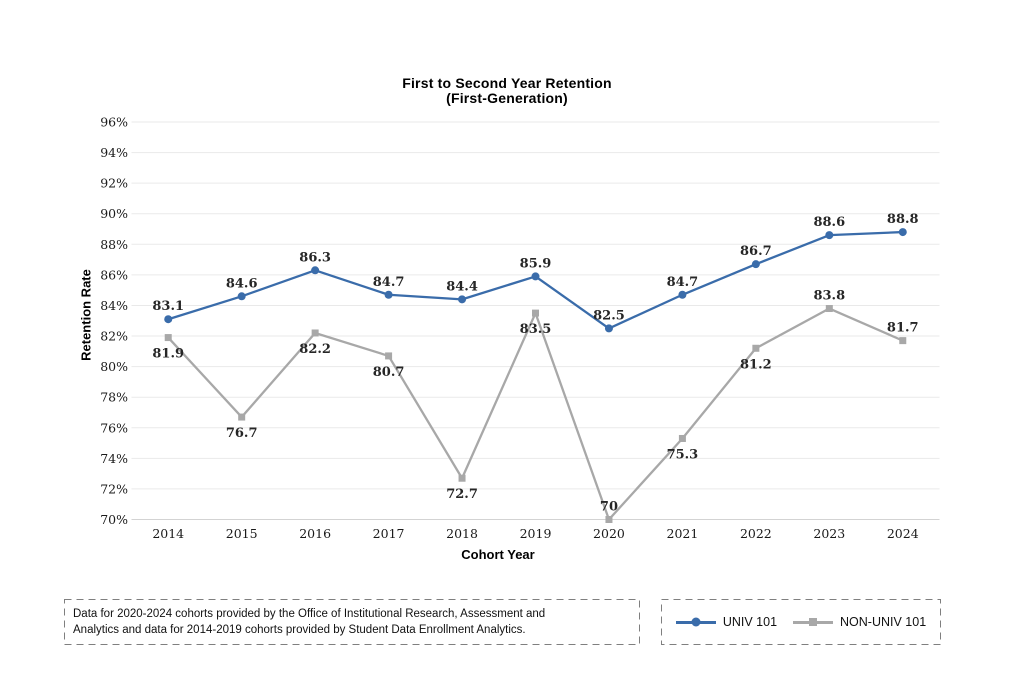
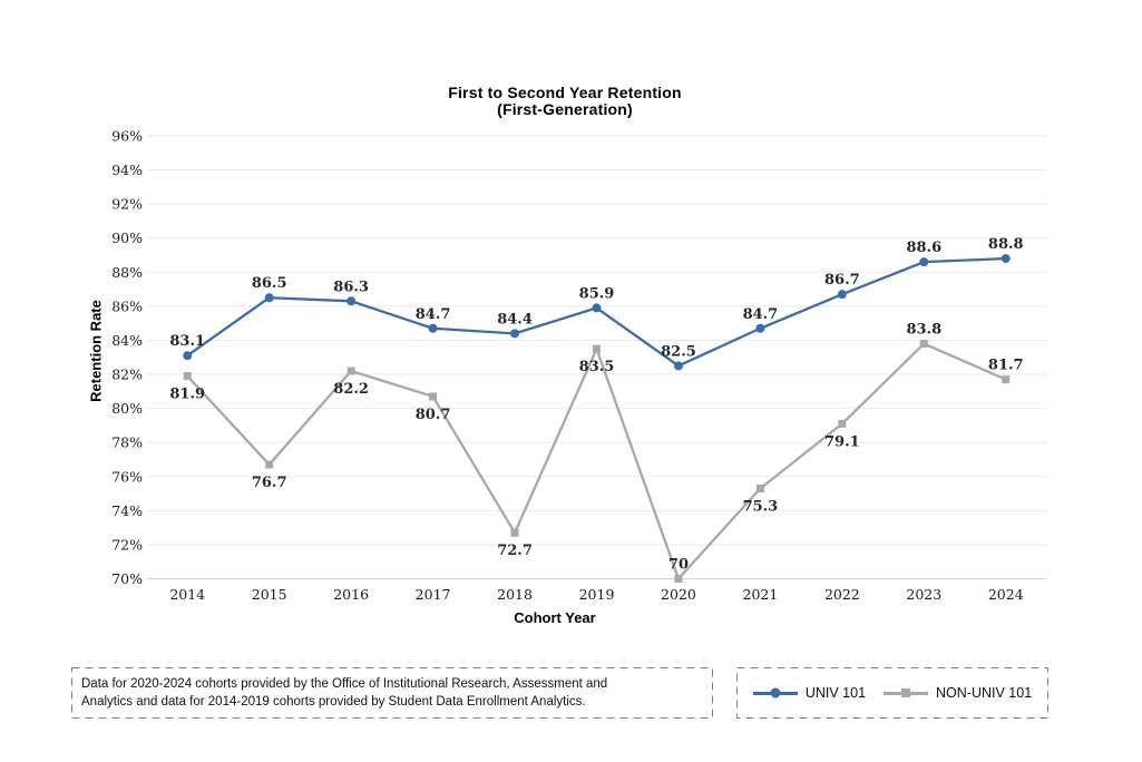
UNIV 101/2015: 84.6 -> 86.5
NON-UNIV 101/2022: 81.2 -> 79.1
